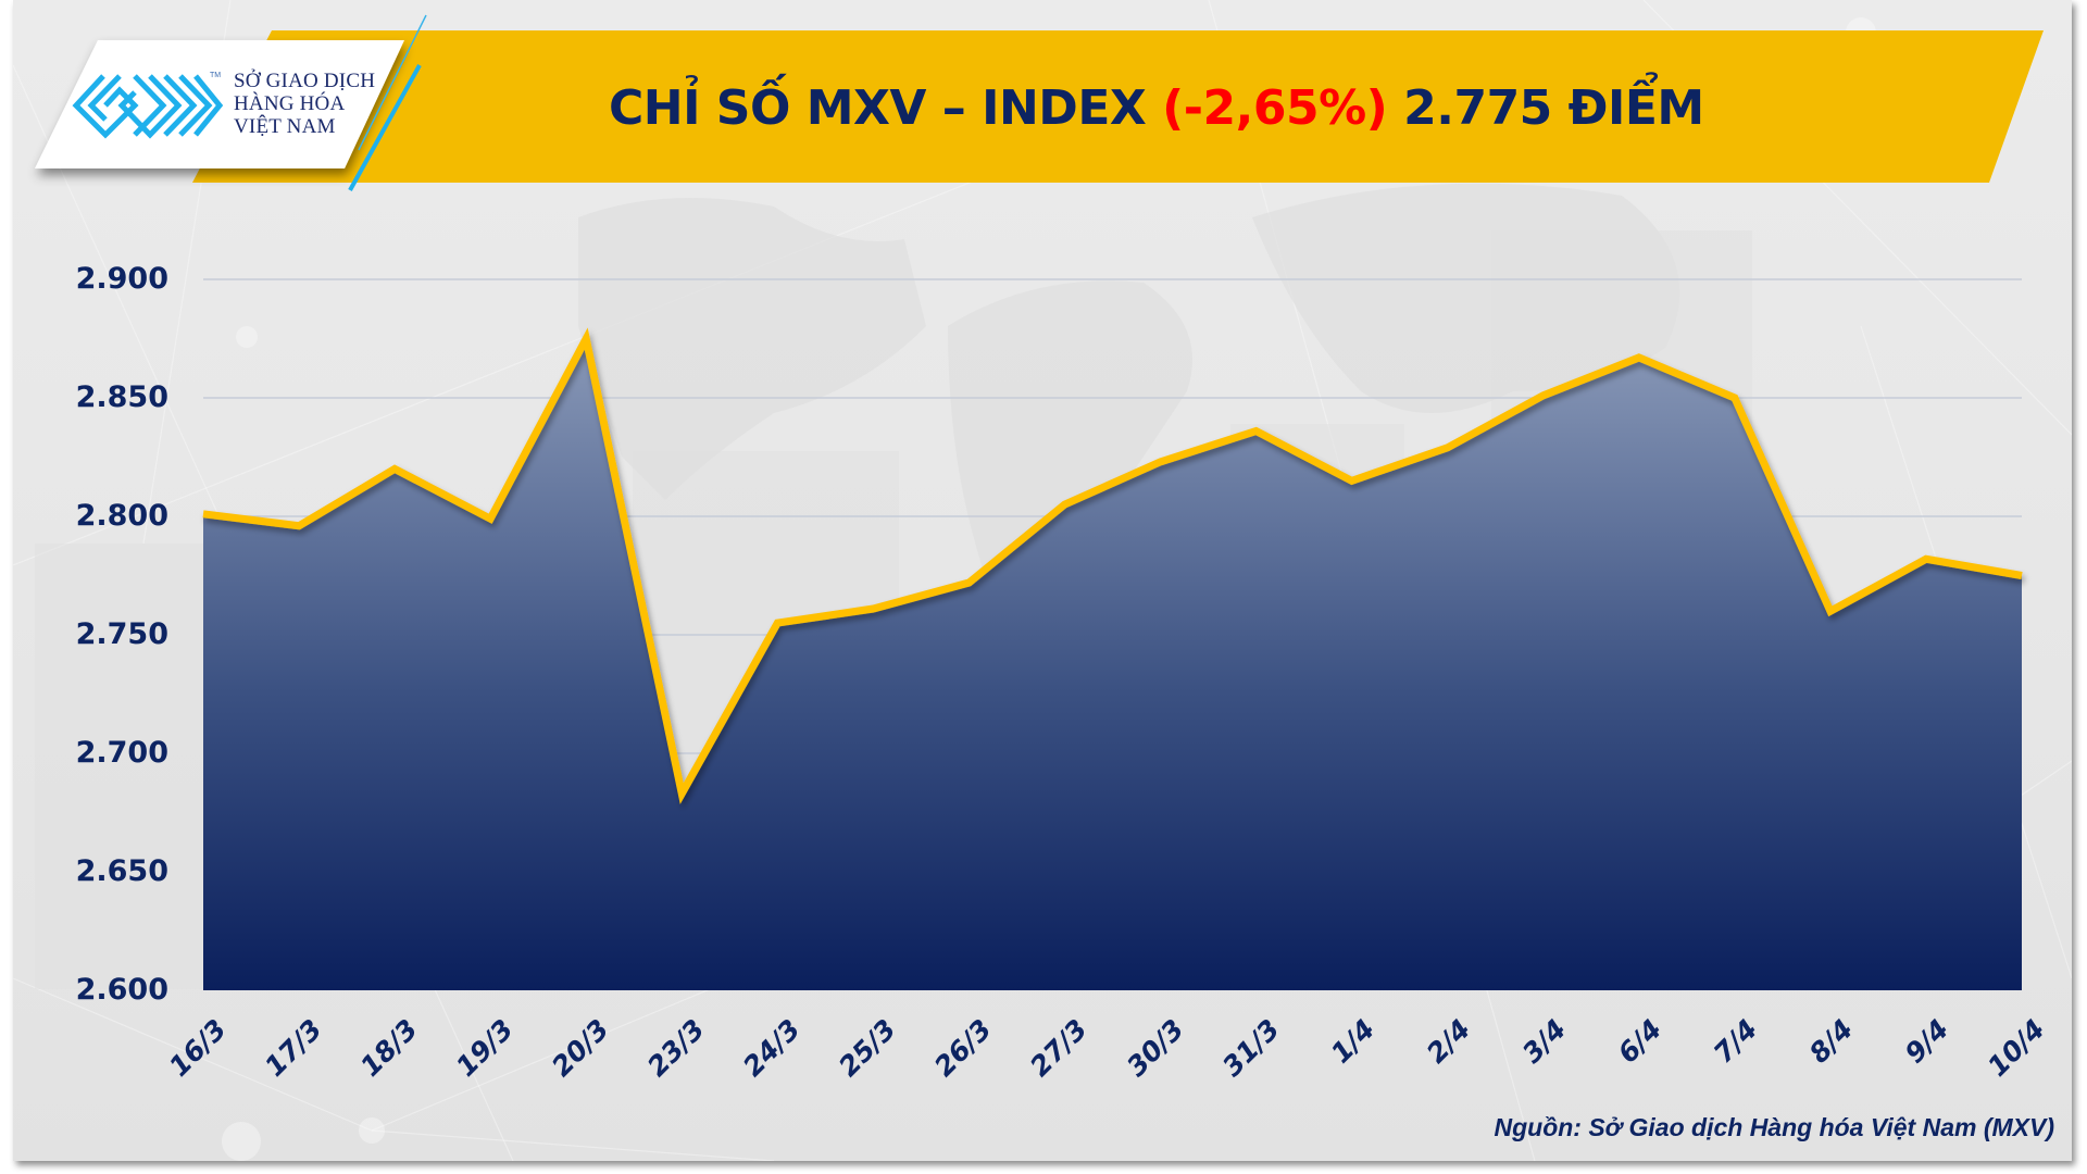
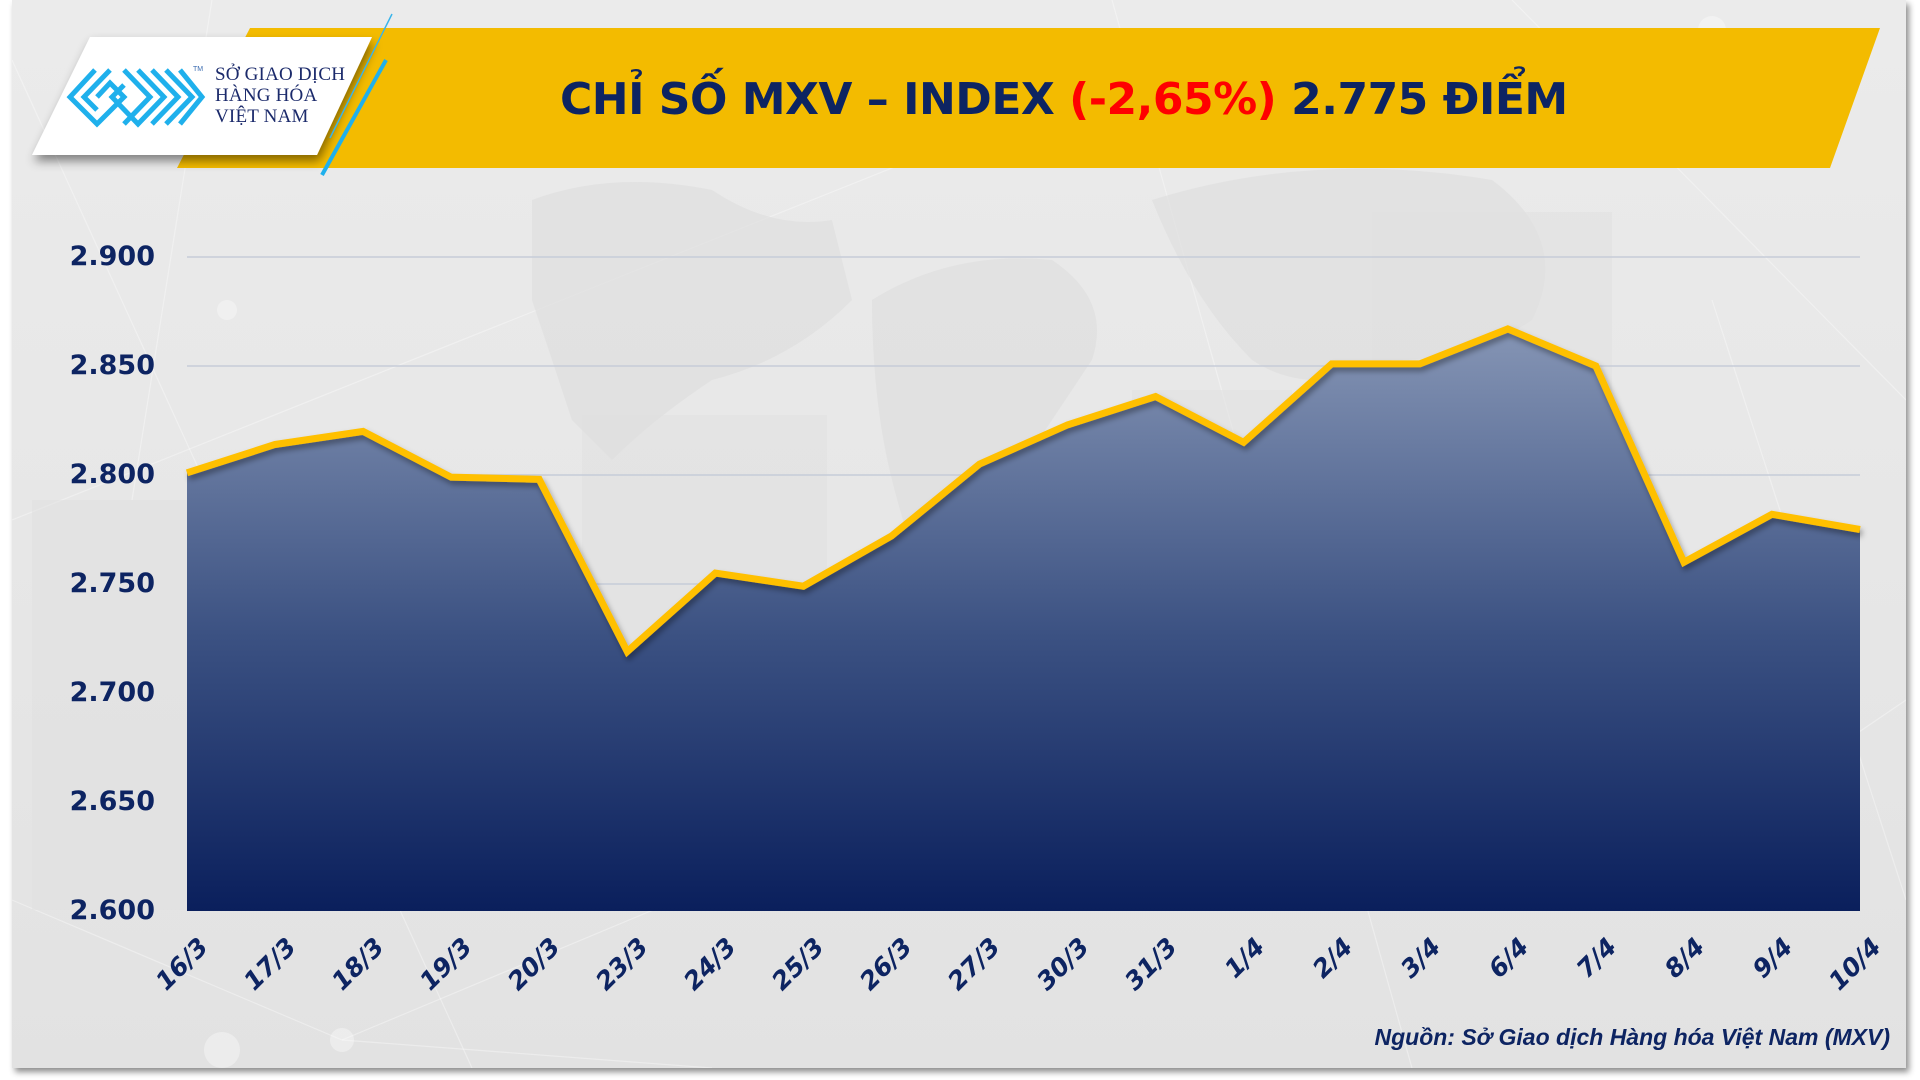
17/3: 2796 -> 2814
20/3: 2875 -> 2798
23/3: 2683 -> 2719
25/3: 2761 -> 2749
2/4: 2829 -> 2851
